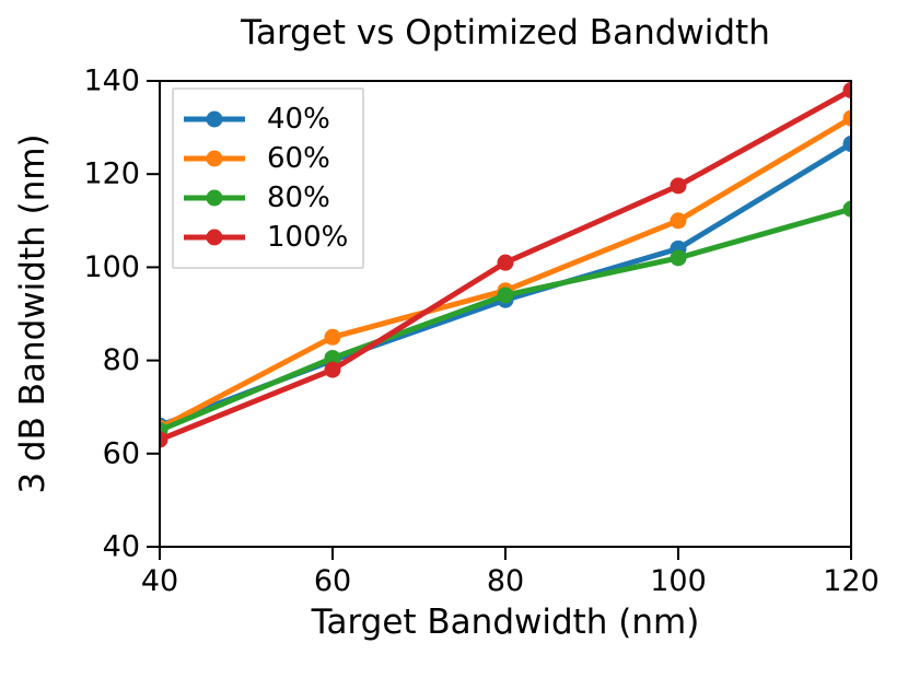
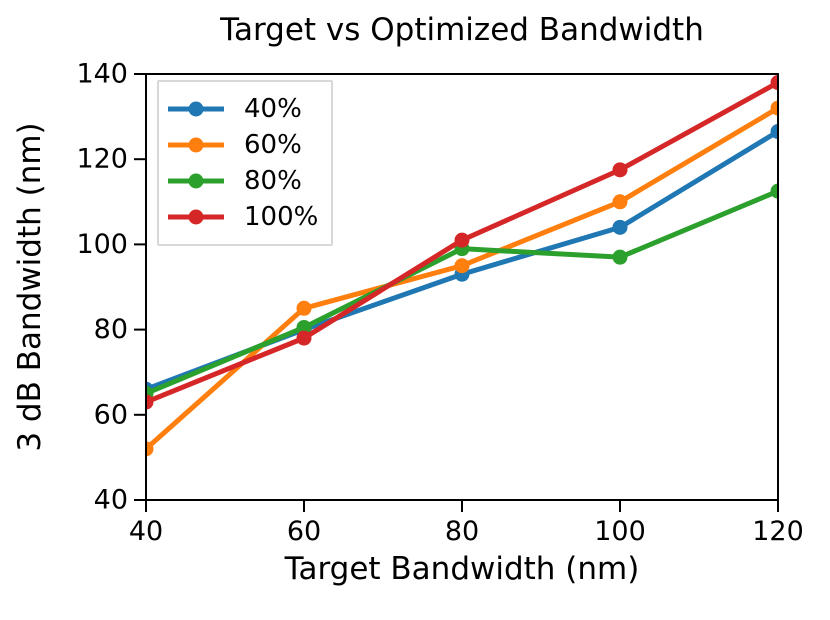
60%/40: 66% -> 52%
80%/80: 94% -> 99%
80%/100: 102% -> 97%
